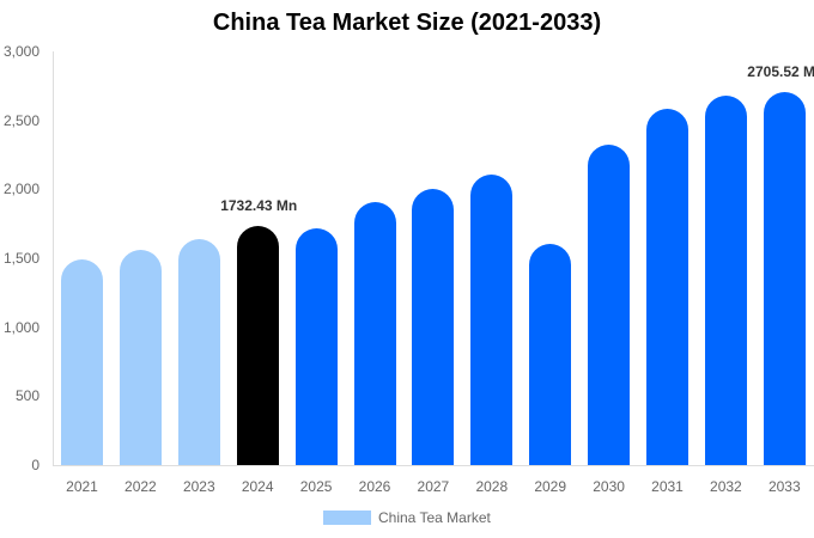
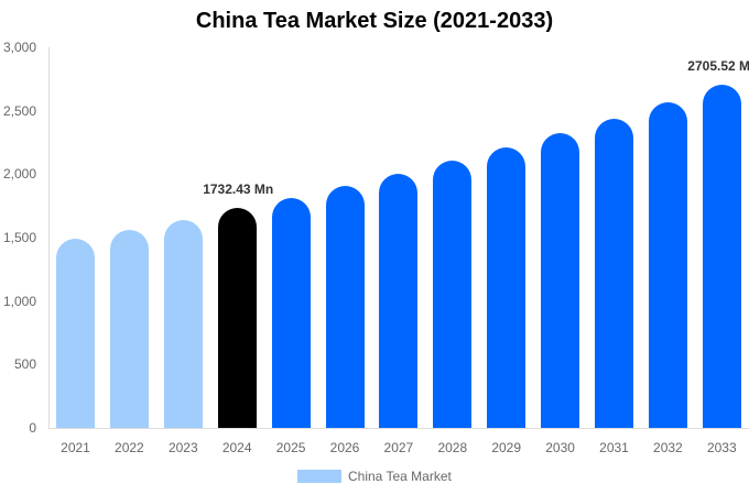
2025: 1720 -> 1820
2029: 1600 -> 2210
2031: 2580 -> 2440
2032: 2680 -> 2560
